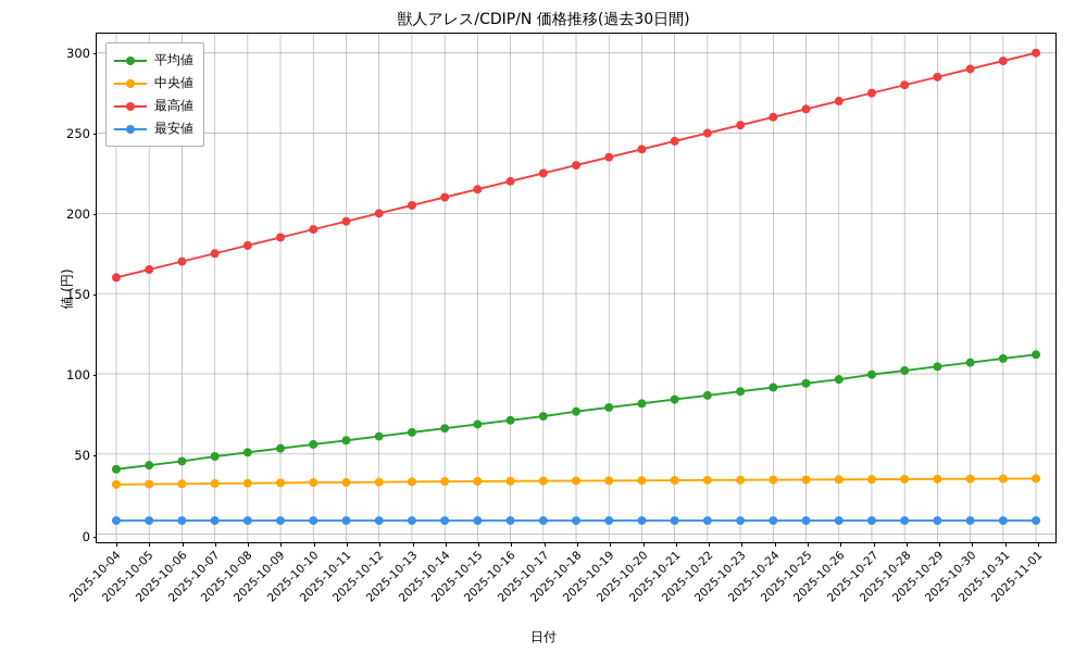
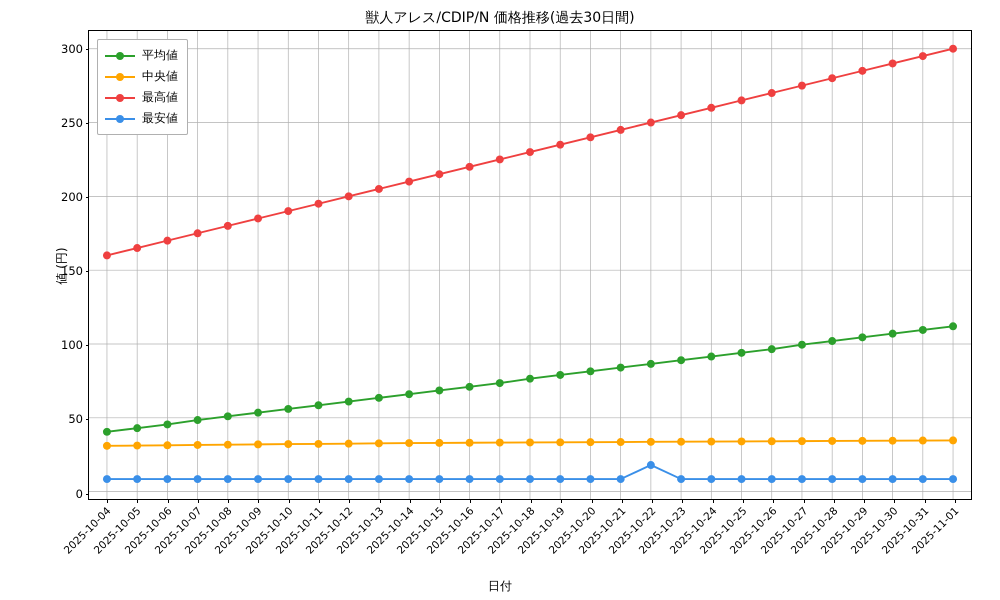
最安値/2025-10-22: 8 -> 18
